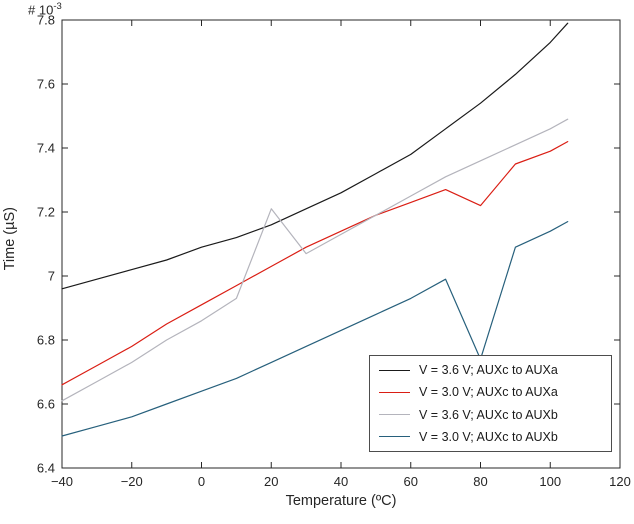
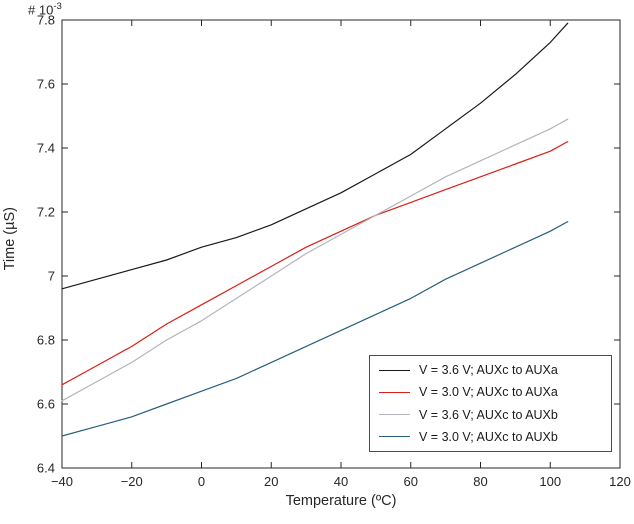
V = 3.6 V; AUXc to AUXb/20: 7.21 -> 7.00
V = 3.0 V; AUXc to AUXa/80: 7.22 -> 7.31
V = 3.0 V; AUXc to AUXb/80: 6.74 -> 7.04
